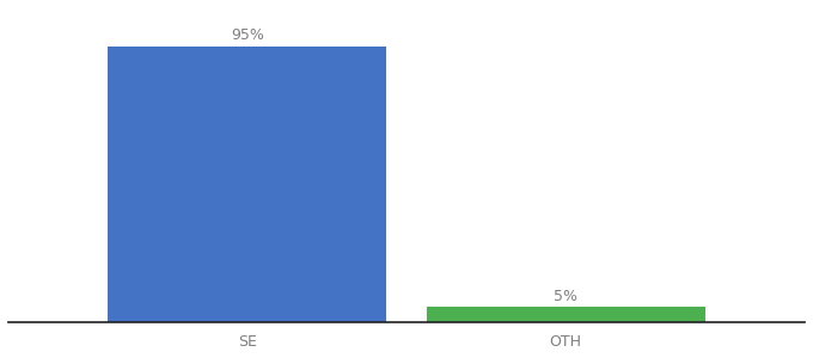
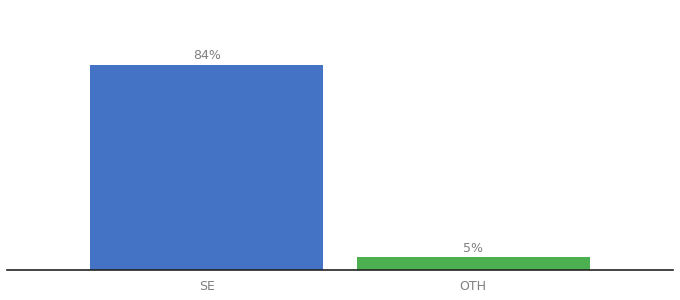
SE: 95% -> 84%
